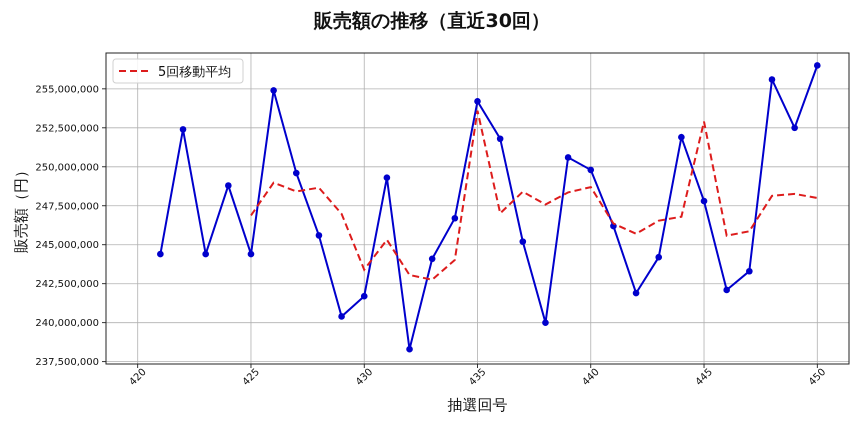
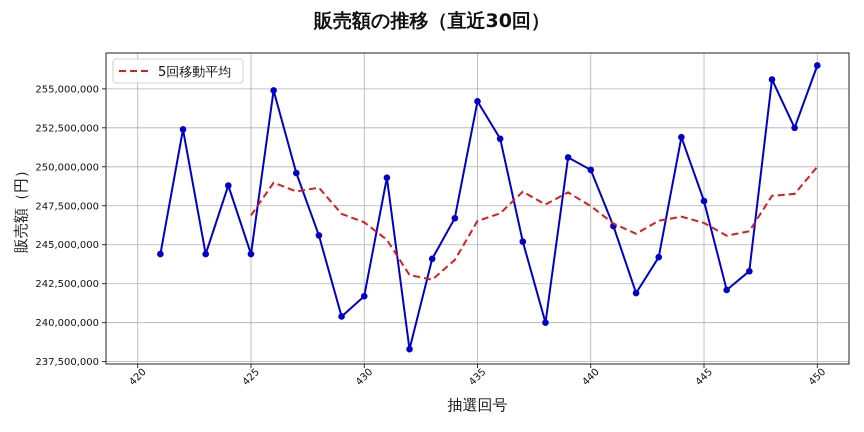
5回移動平均/430: 243400000 -> 246400000
5回移動平均/435: 253600000 -> 246500000
5回移動平均/440: 248700000 -> 247500000
5回移動平均/445: 252900000 -> 246400000
5回移動平均/450: 248000000 -> 250000000
